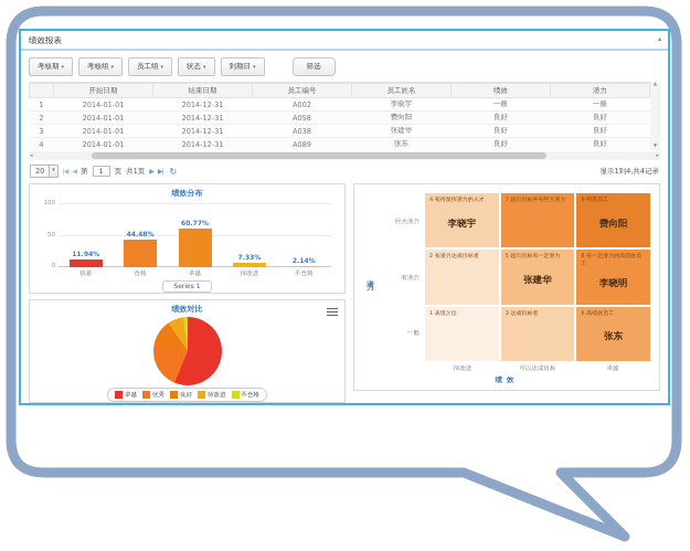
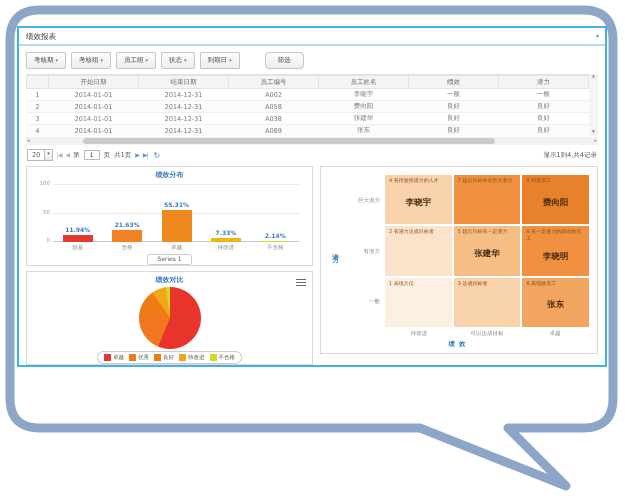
绩效分布/合格: 44.48% -> 21.63%
绩效分布/卓越: 60.77% -> 55.31%
